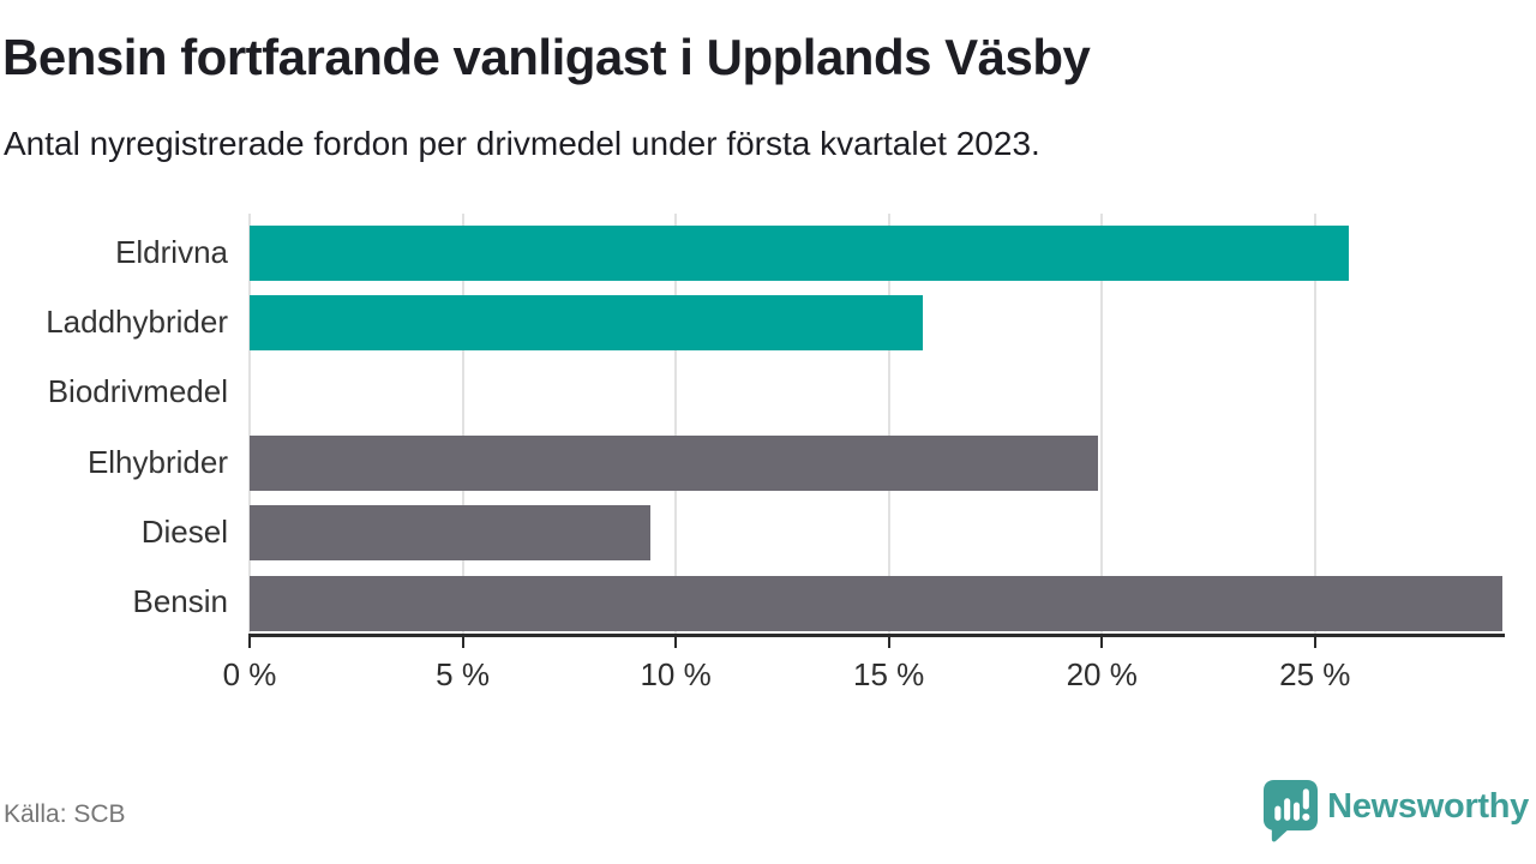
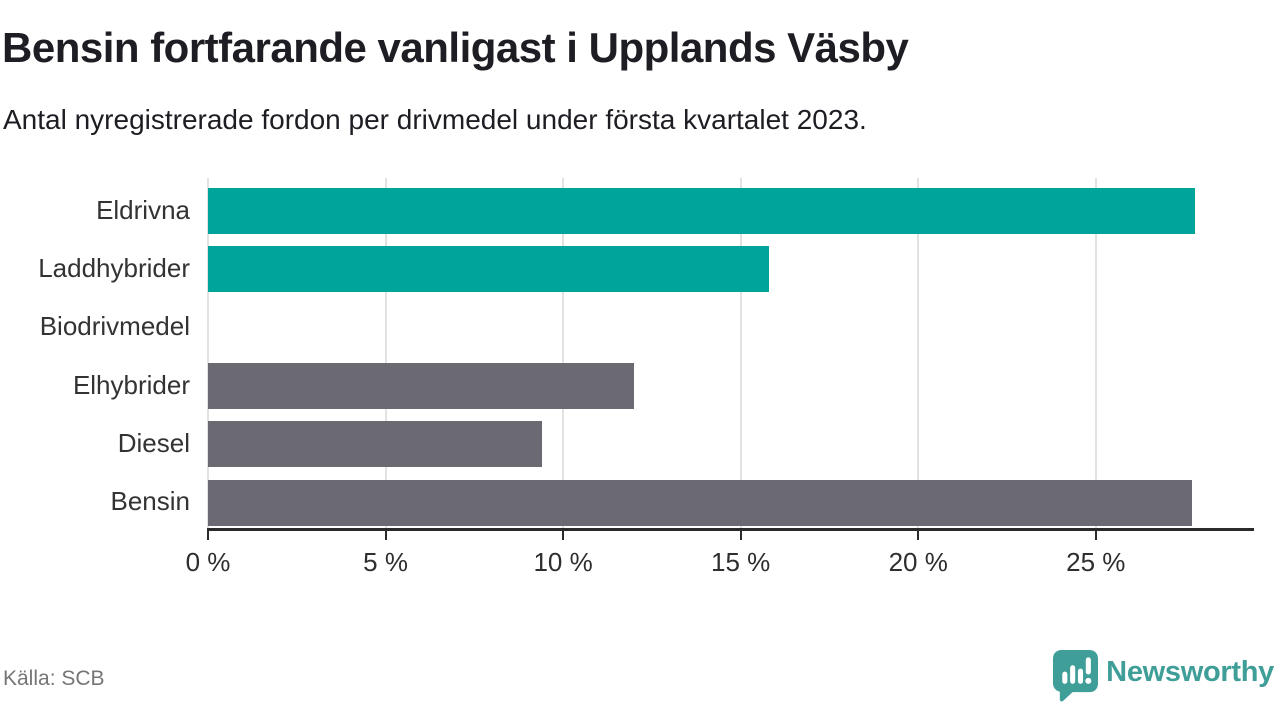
Eldrivna: 25.8% -> 27.8%
Elhybrider: 19.9% -> 12.0%
Bensin: 29.4% -> 27.7%
